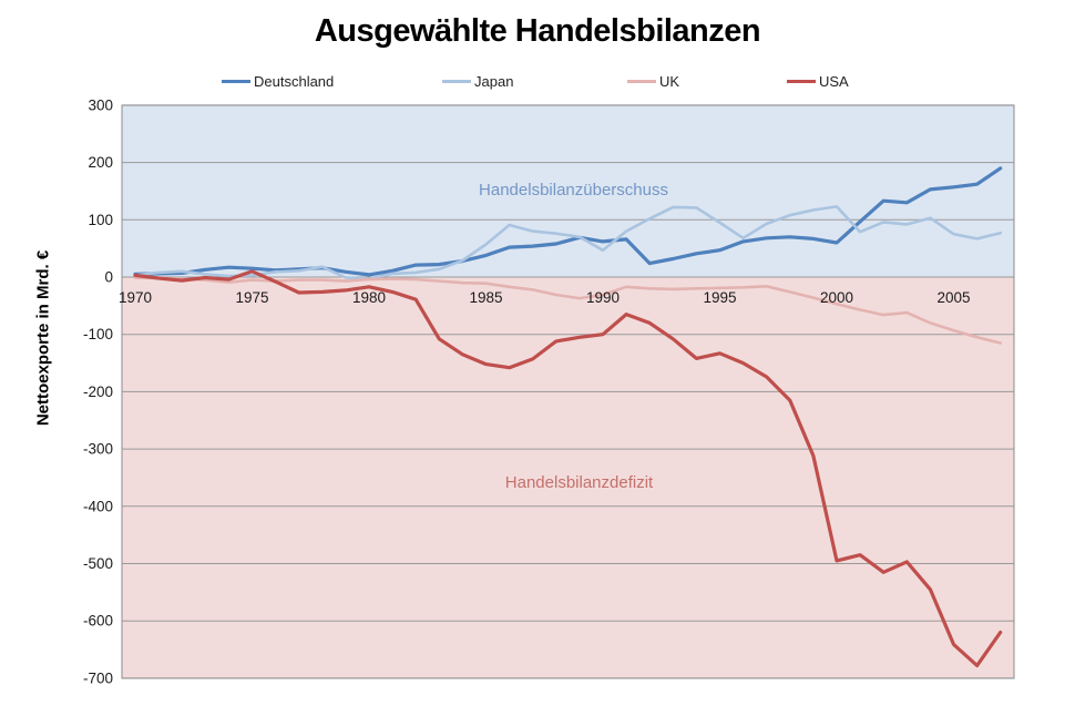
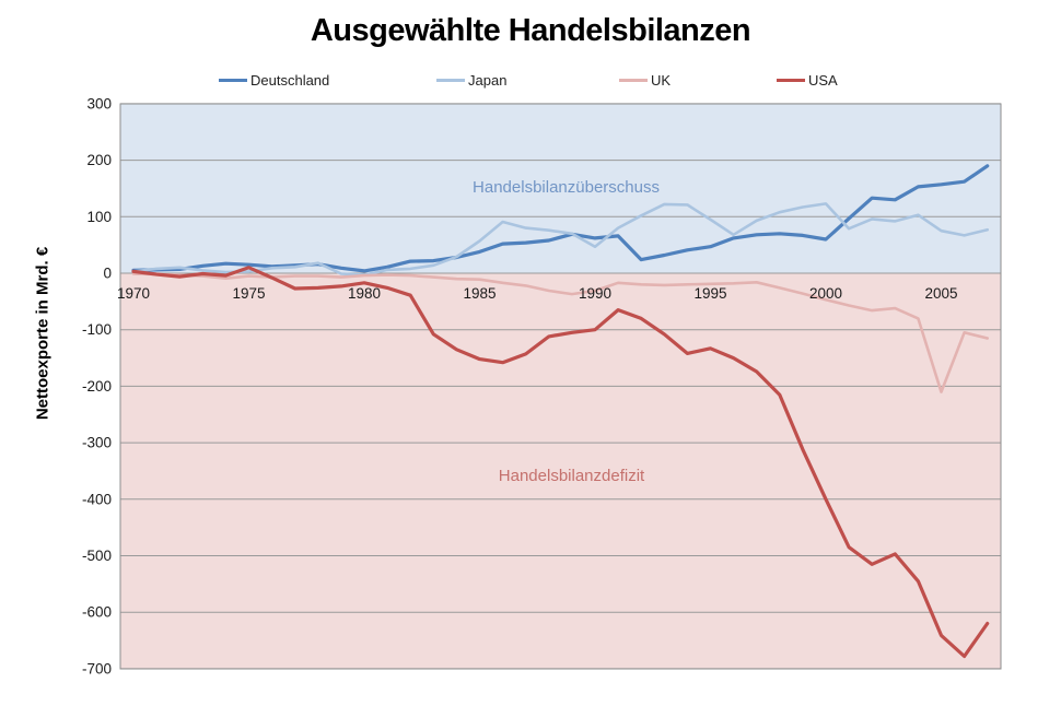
USA/2000: -500 -> -400
UK/2005: -90 -> -210
